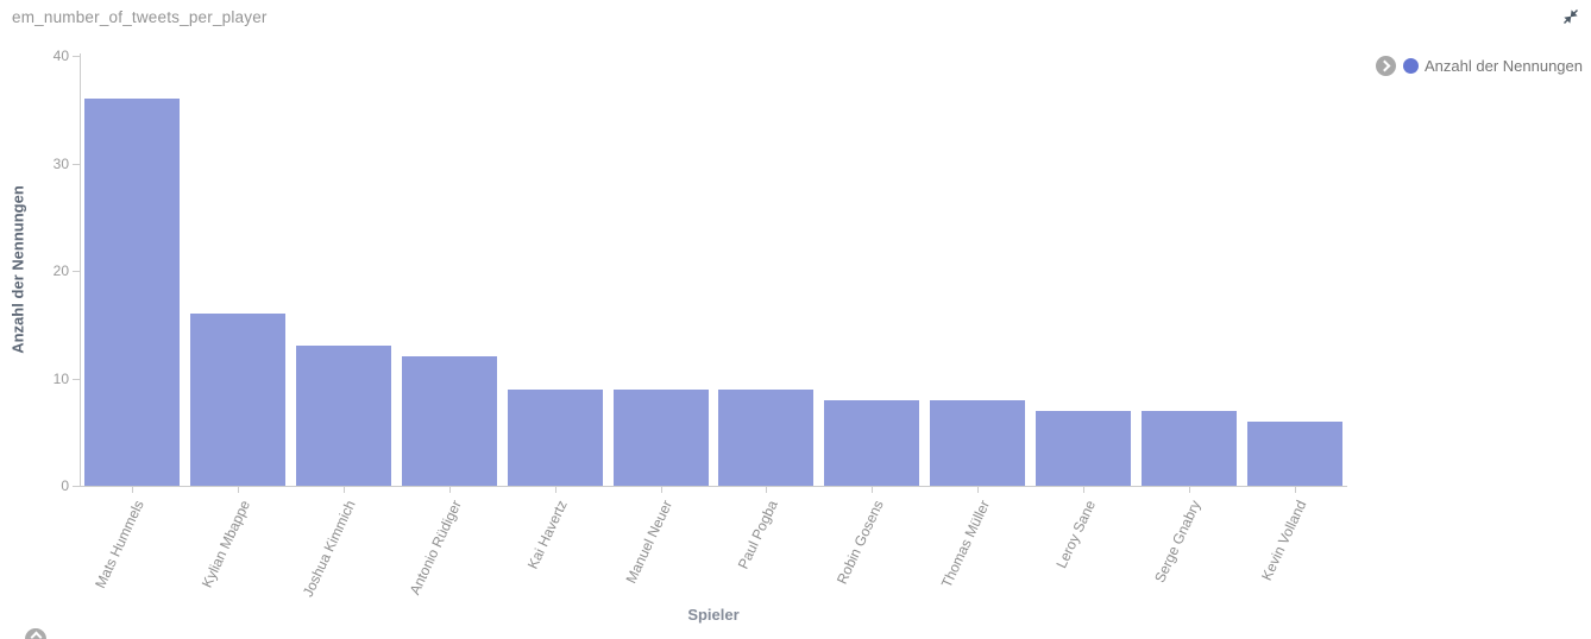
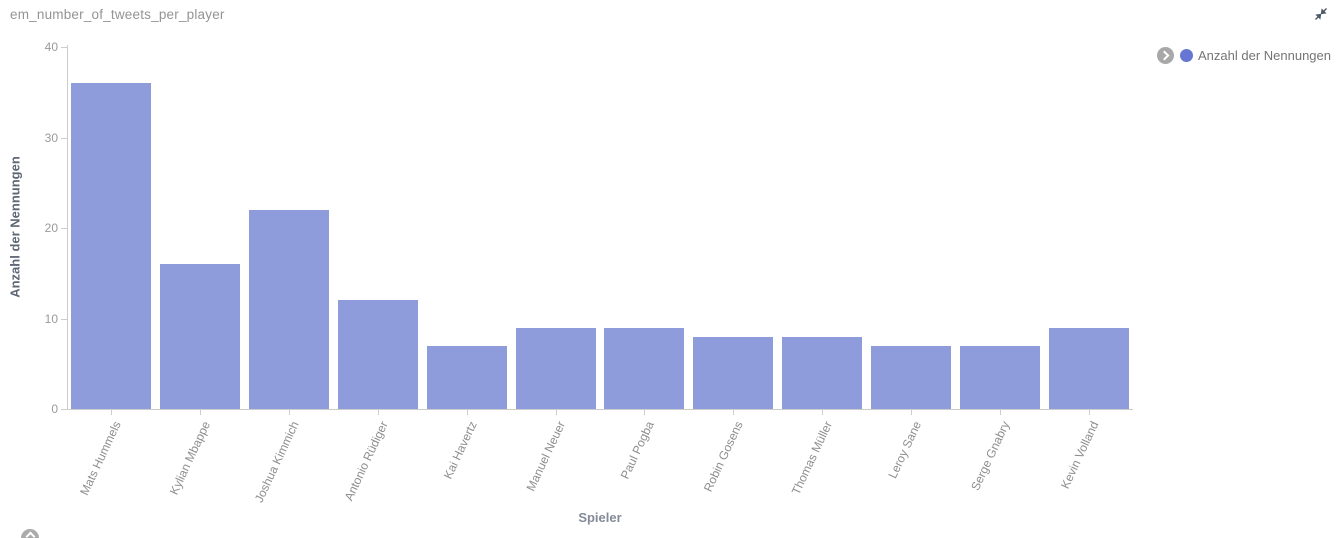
Joshua Kimmich: 13 -> 22
Kai Havertz: 9 -> 7
Kevin Volland: 6 -> 9
